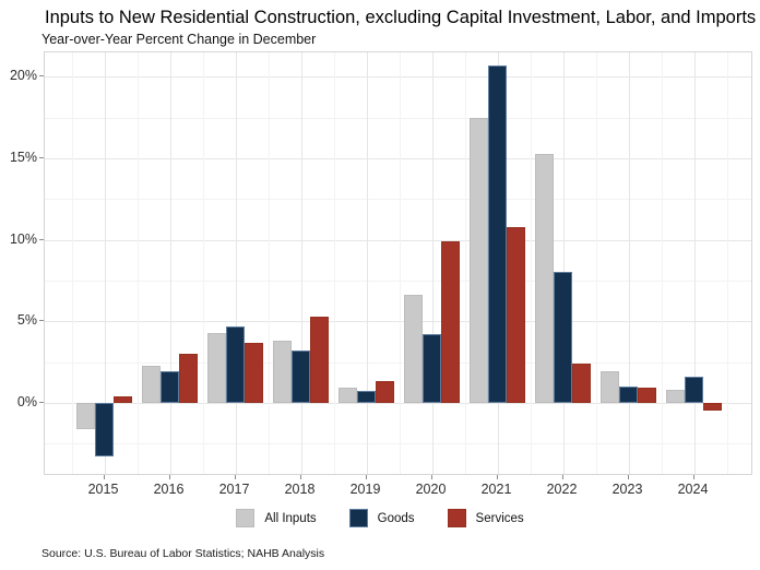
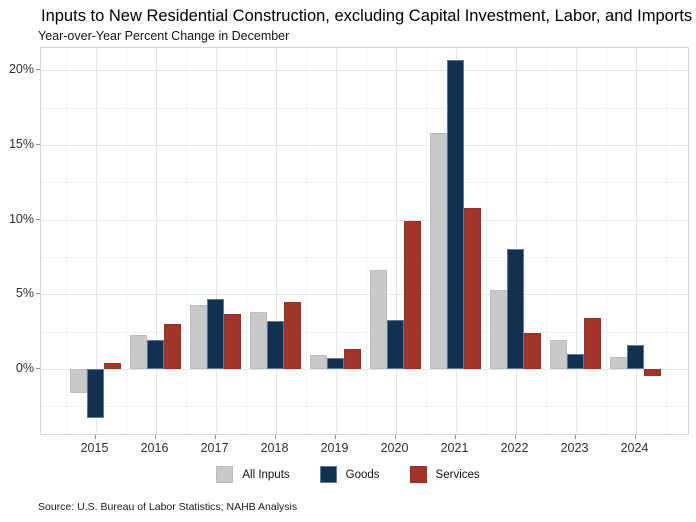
Services/2018: 5.3% -> 4.5%
Goods/2020: 4.2% -> 3.3%
All Inputs/2021: 17.5% -> 15.8%
All Inputs/2022: 15.3% -> 5.3%
Services/2023: 0.9% -> 3.4%
